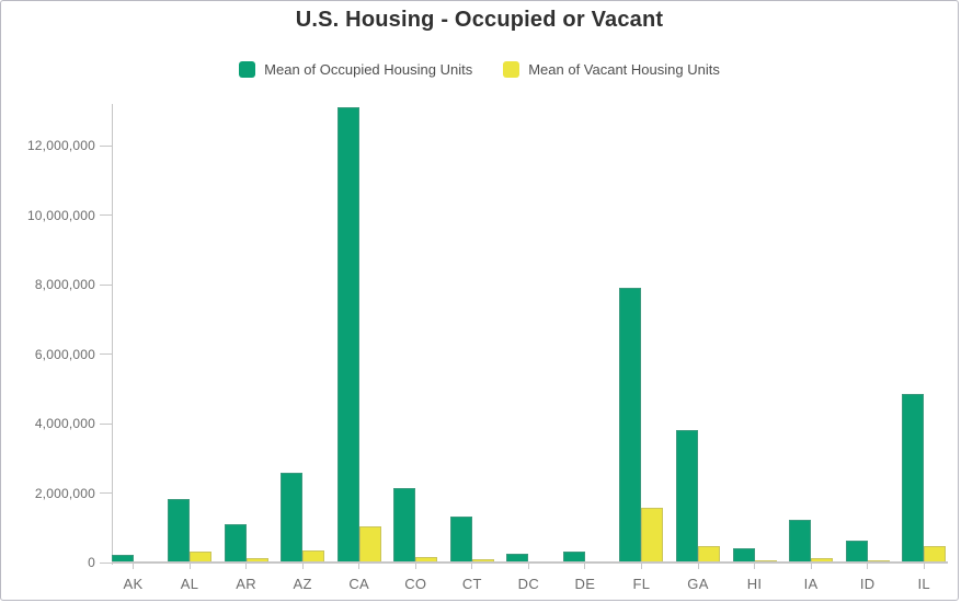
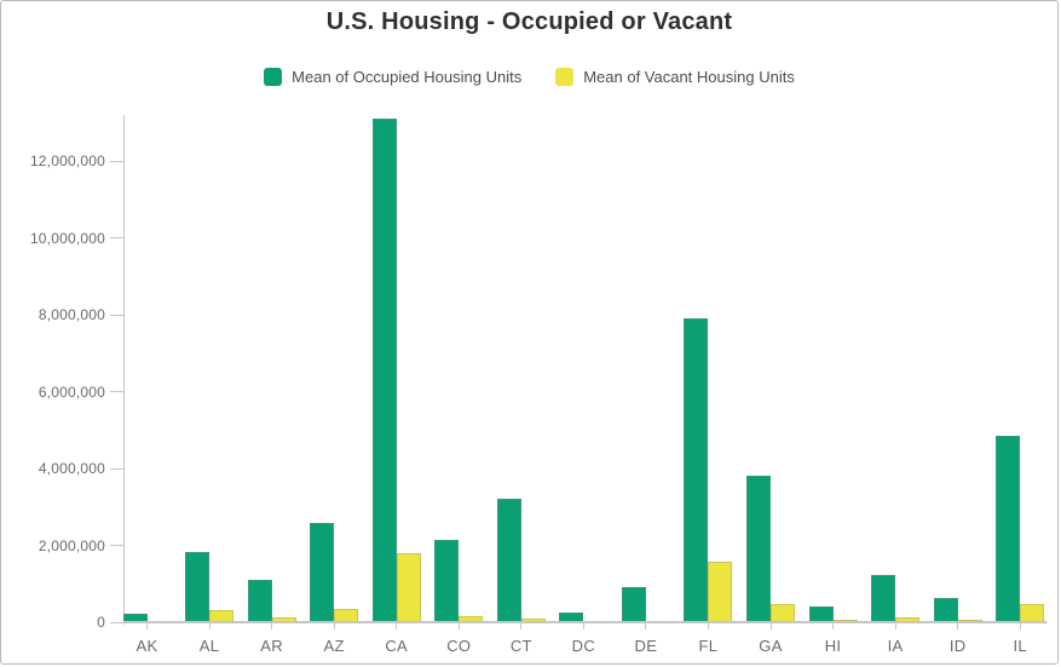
Mean of Vacant Housing Units/CA: 1000000 -> 1800000
Mean of Occupied Housing Units/CT: 1300000 -> 3200000
Mean of Occupied Housing Units/DE: 300000 -> 900000
